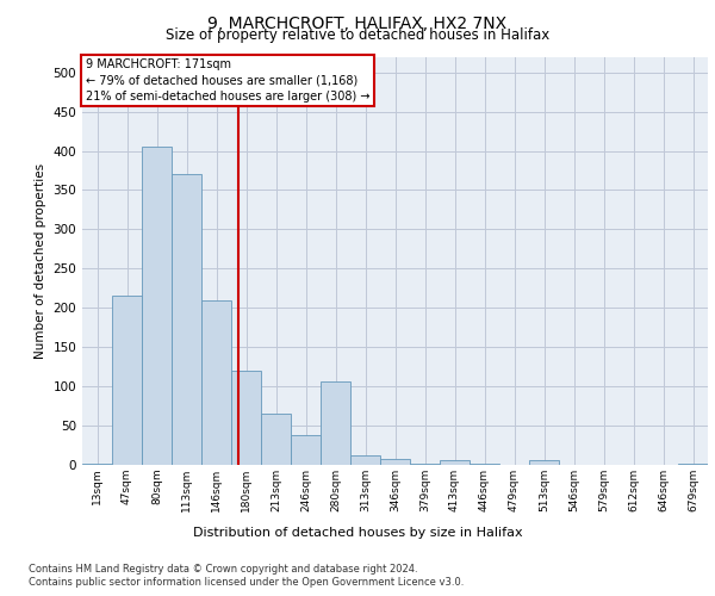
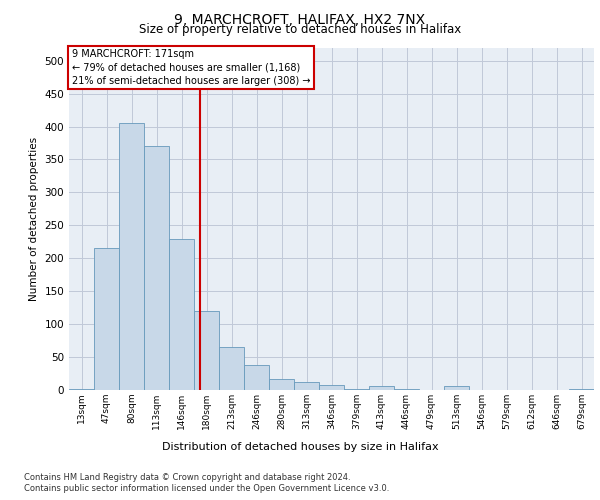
146sqm: 210 -> 230
280sqm: 106 -> 17
